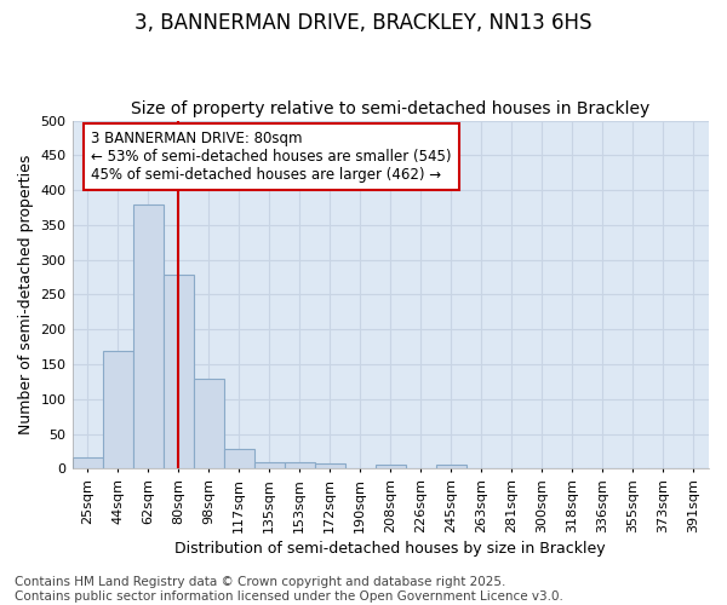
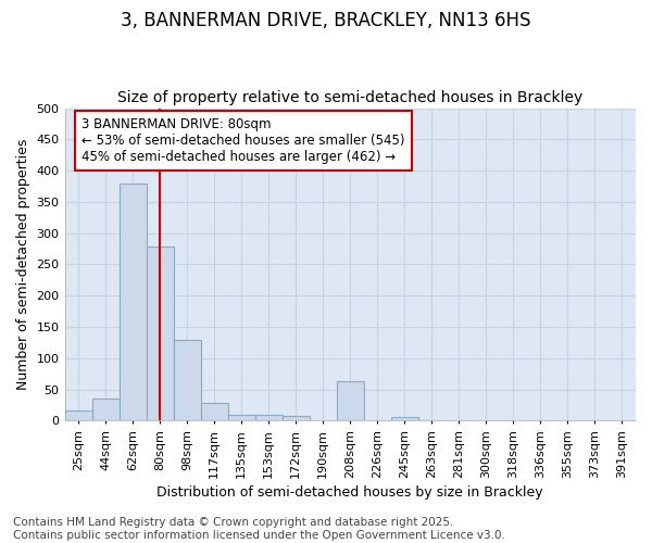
44sqm: 170 -> 36
208sqm: 6 -> 64
